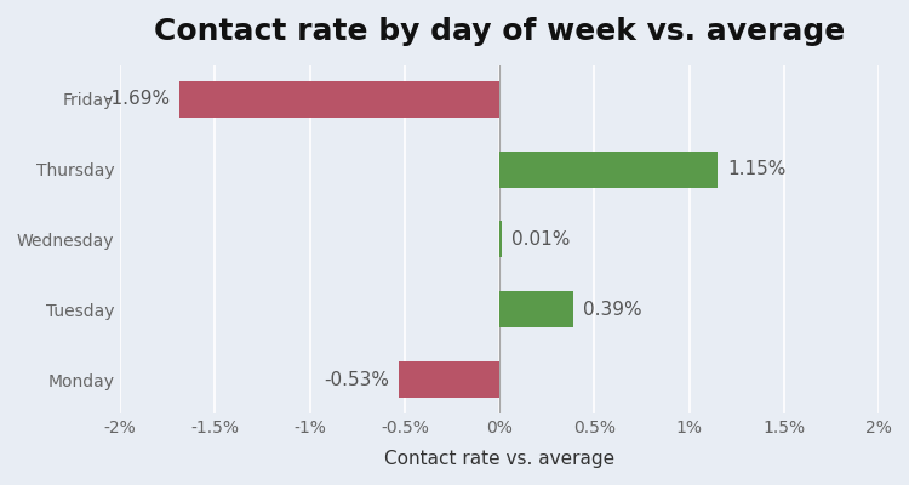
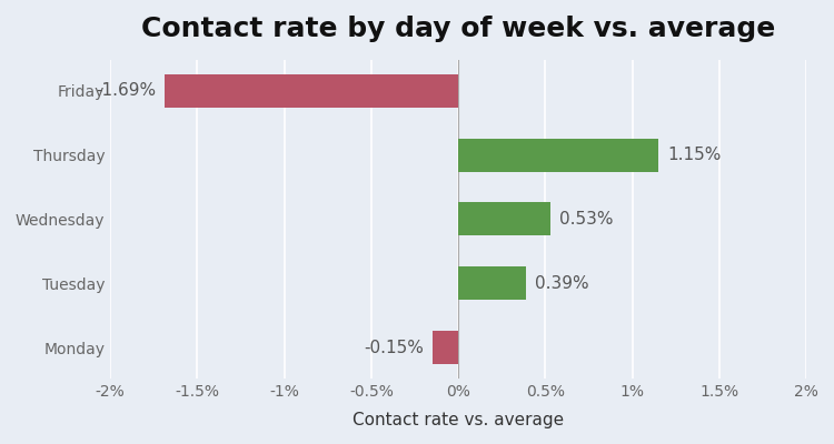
Wednesday: 0.01% -> 0.53%
Monday: -0.53% -> -0.15%
